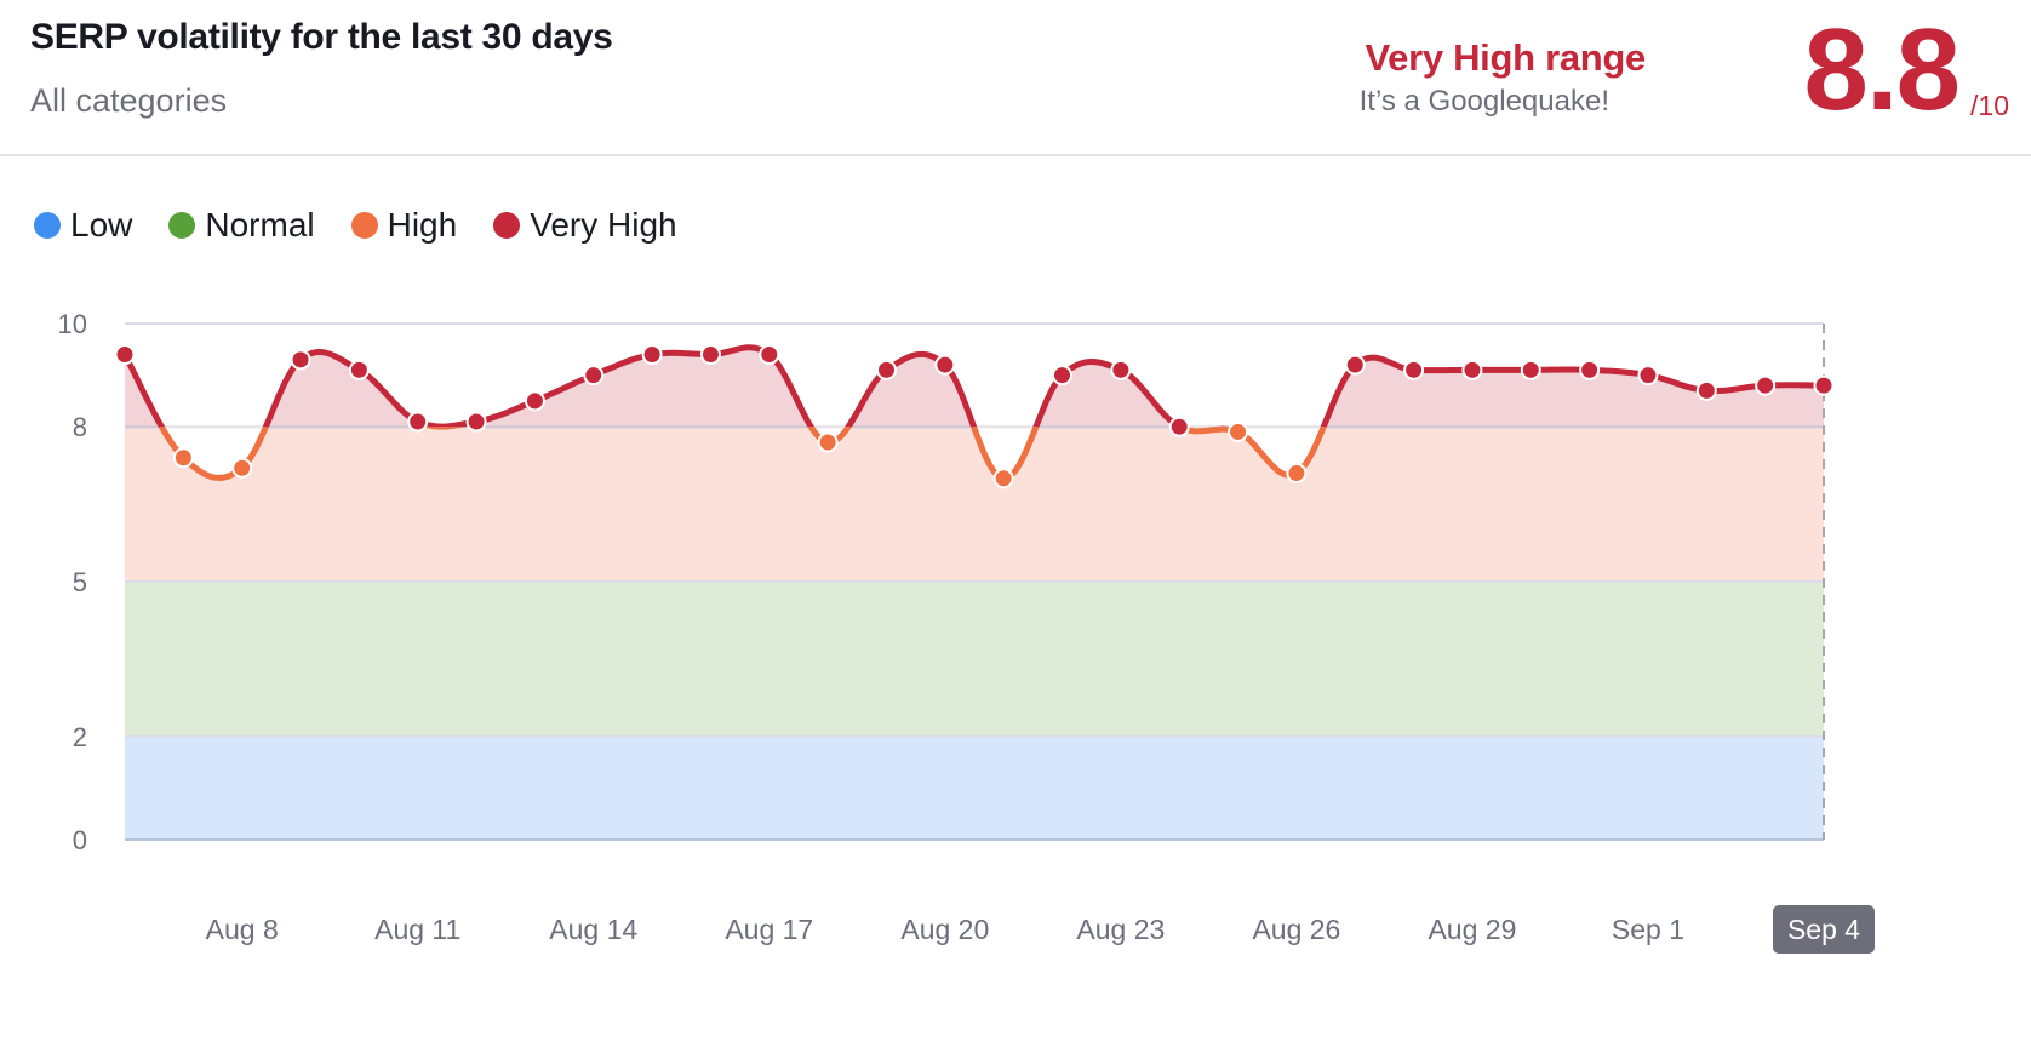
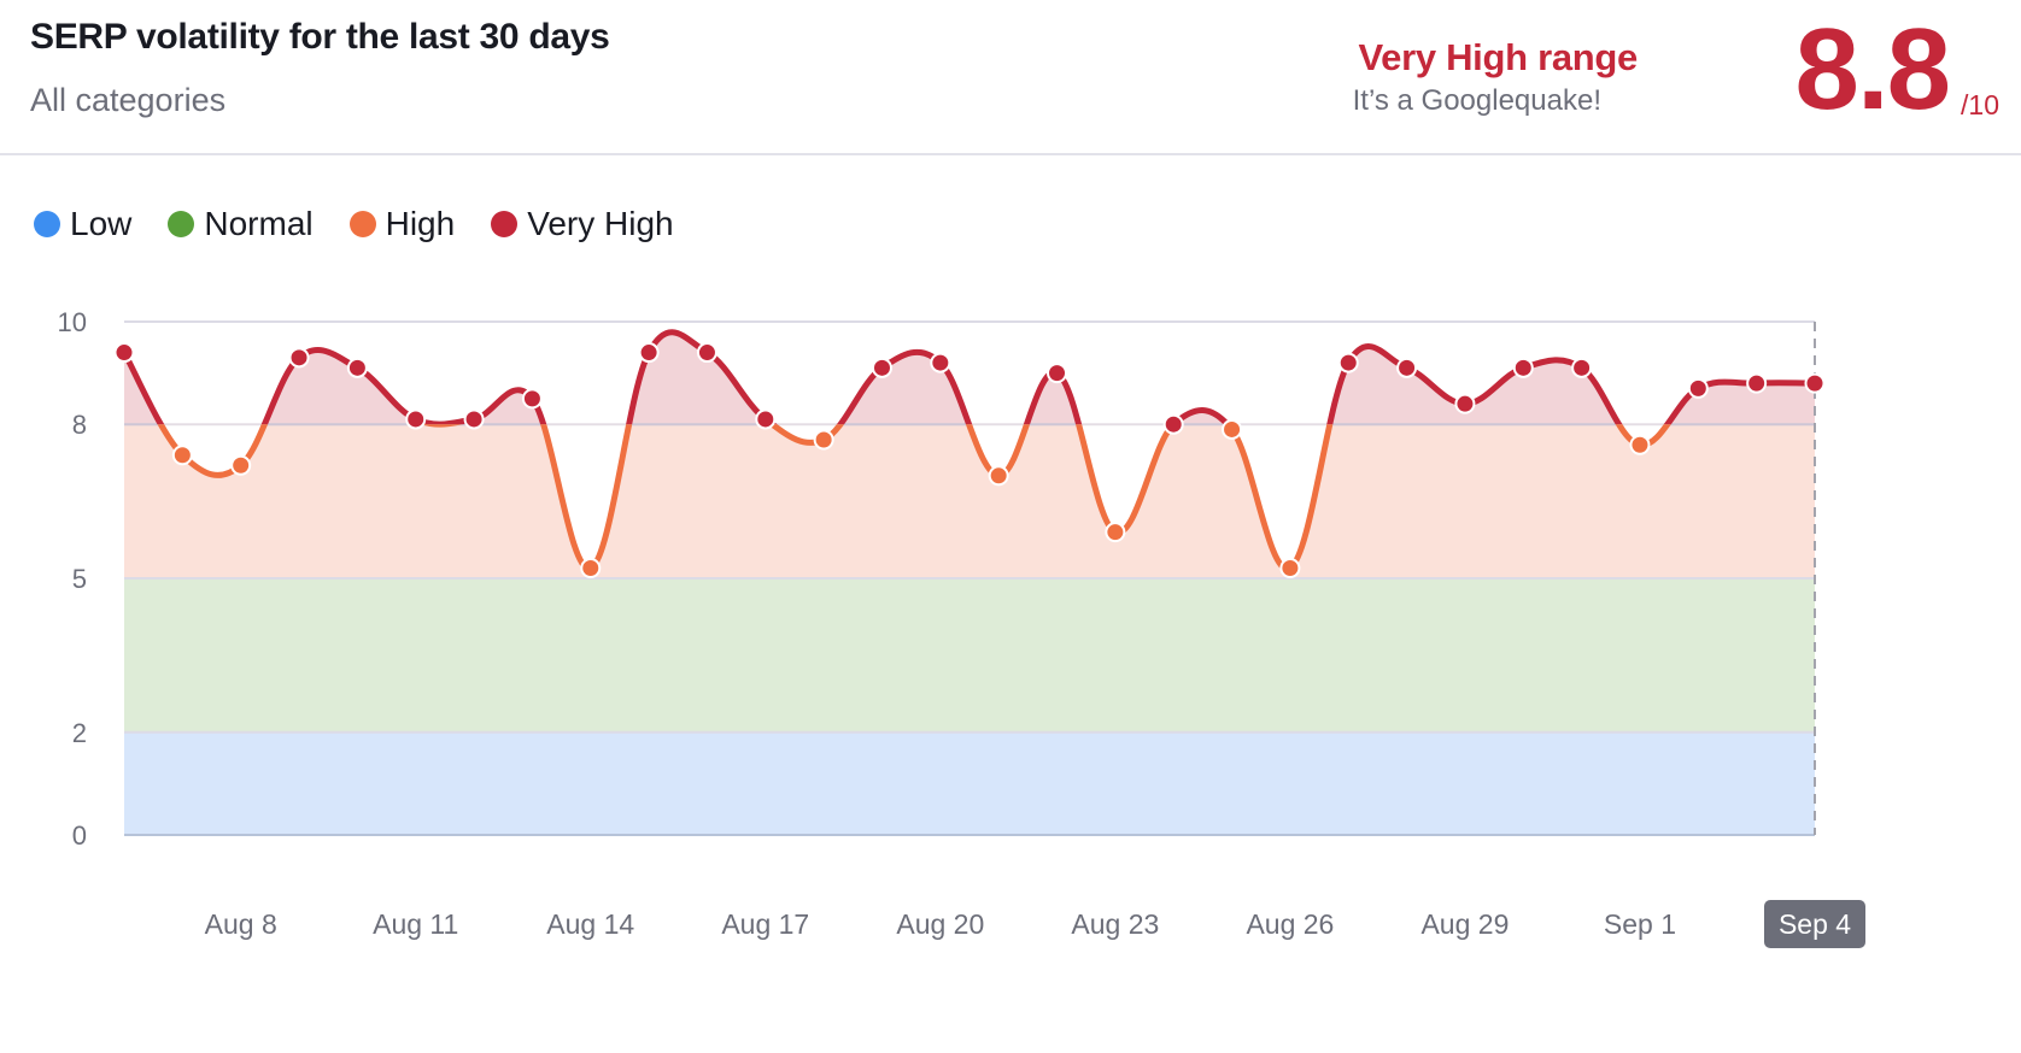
Aug 14: 9.0 -> 5.2
Aug 17: 9.4 -> 8.1
Aug 23: 9.1 -> 5.9
Aug 26: 7.1 -> 5.2
Aug 29: 9.1 -> 8.4
Sep 1: 9.0 -> 7.6
